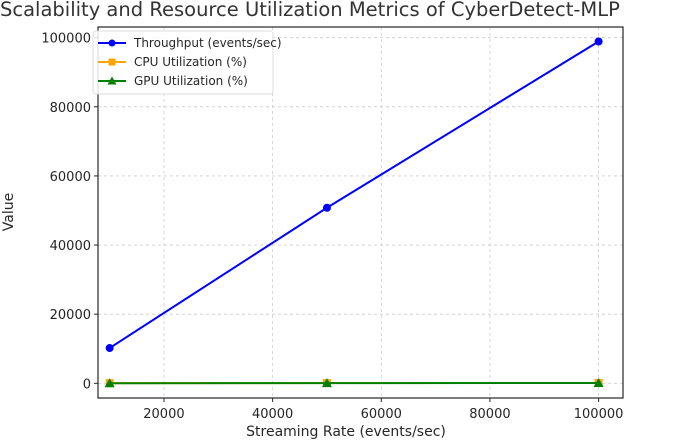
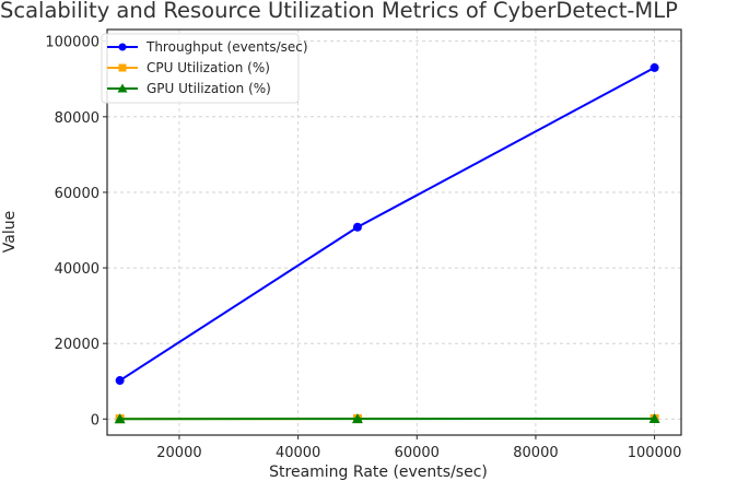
Throughput (events/sec)/100000: 99000 -> 93000
